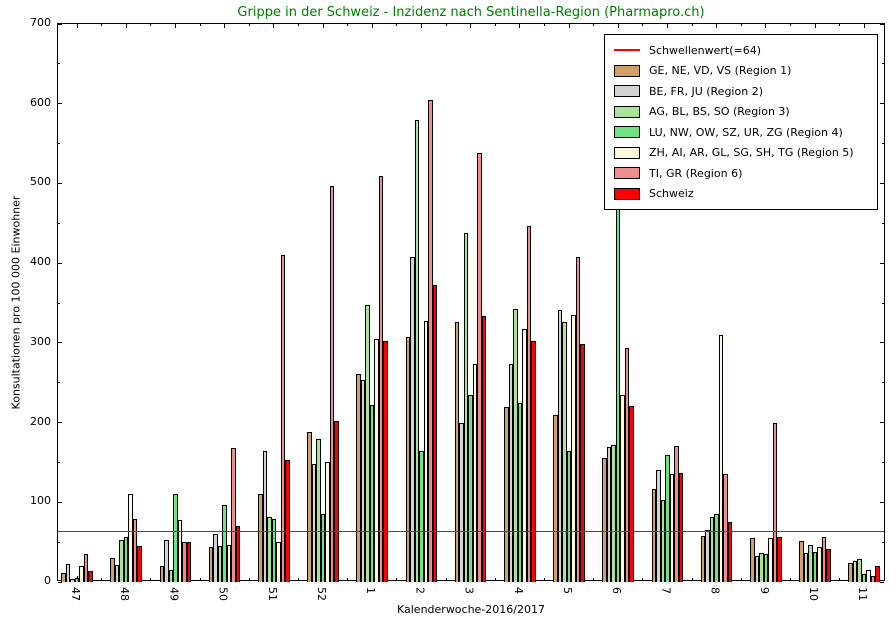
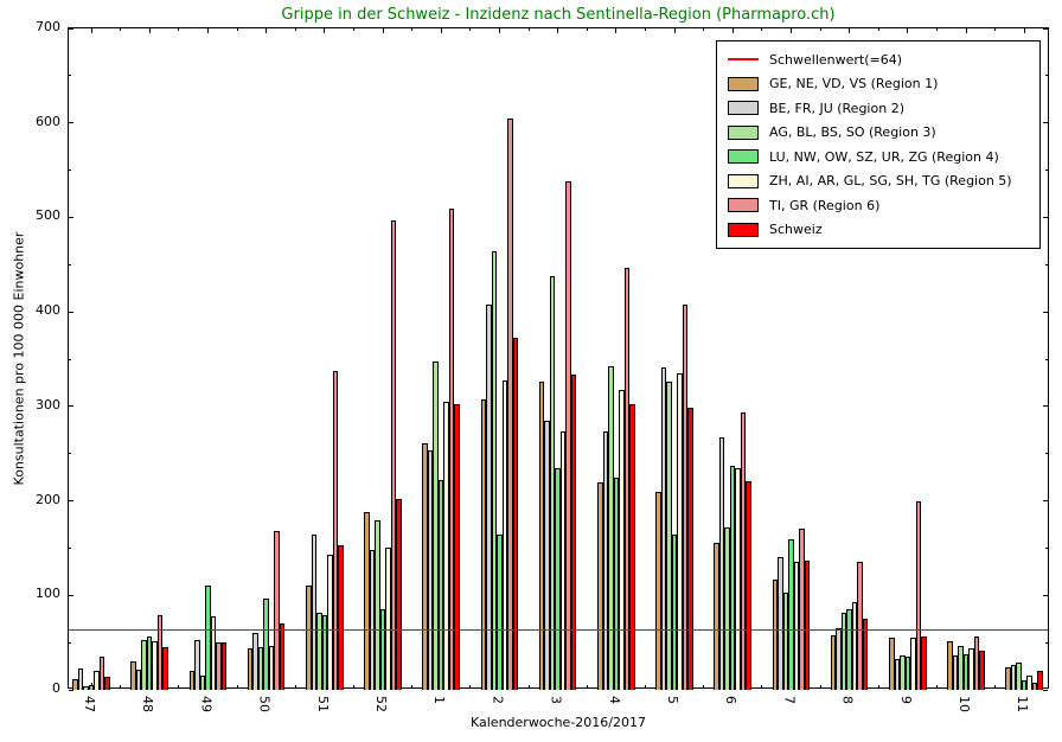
ZH, AI, AR, GL, SG, SH, TG (Region 5)/48: 110 -> 50
ZH, AI, AR, GL, SG, SH, TG (Region 5)/51: 50 -> 140
TI, GR (Region 6)/51: 410 -> 340
AG, BL, BS, SO (Region 3)/2: 580 -> 460
BE, FR, JU (Region 2)/3: 200 -> 280
BE, FR, JU (Region 2)/6: 170 -> 270
LU, NW, OW, SZ, UR, ZG (Region 4)/6: 480 -> 240
ZH, AI, AR, GL, SG, SH, TG (Region 5)/8: 310 -> 90
